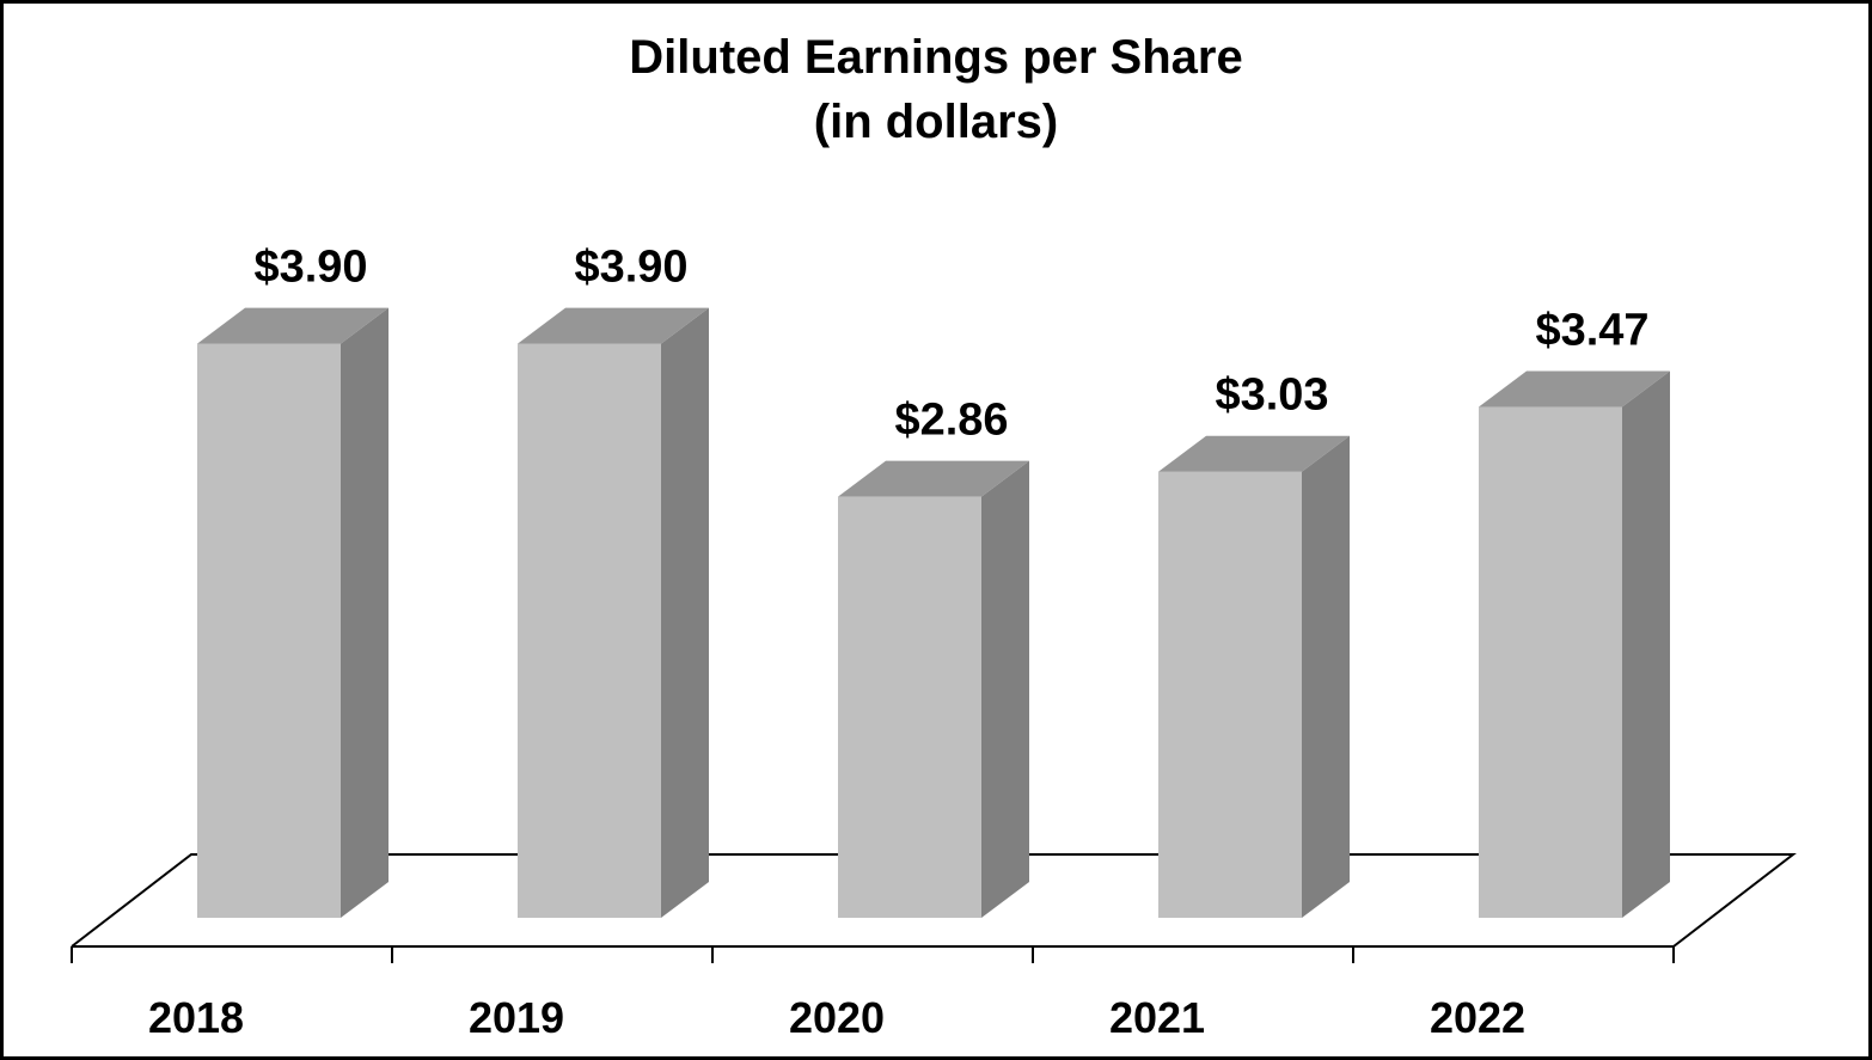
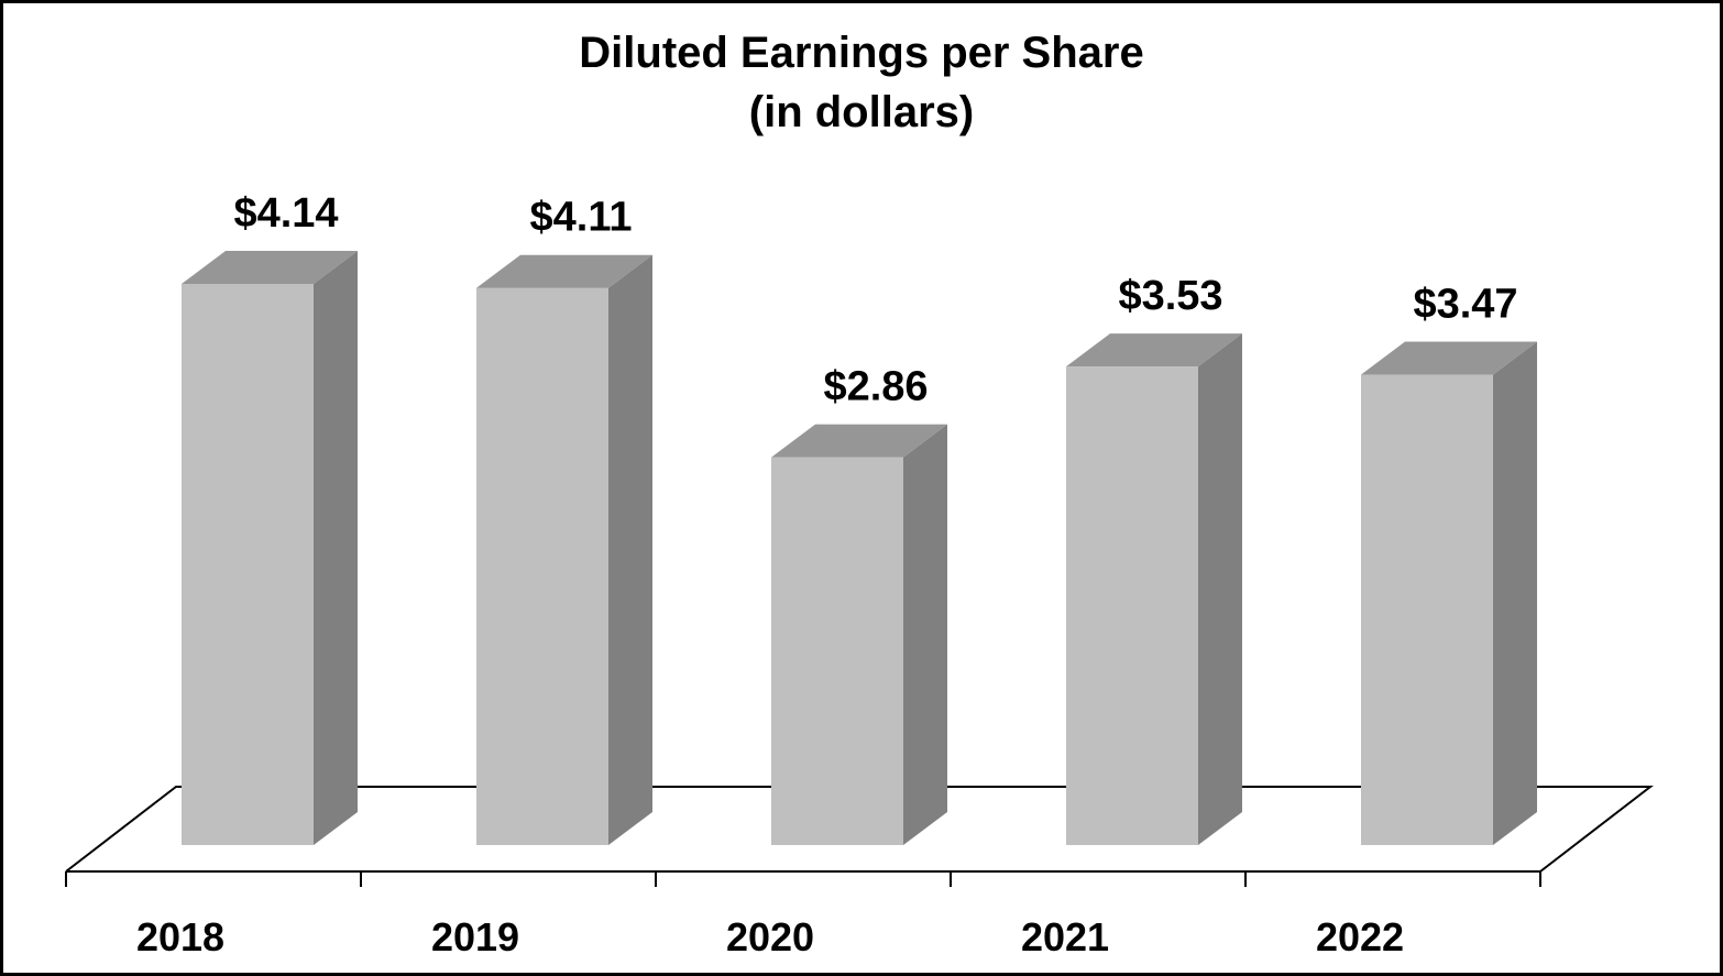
2018: $3.90 -> $4.14
2019: $3.90 -> $4.11
2021: $3.03 -> $3.53
